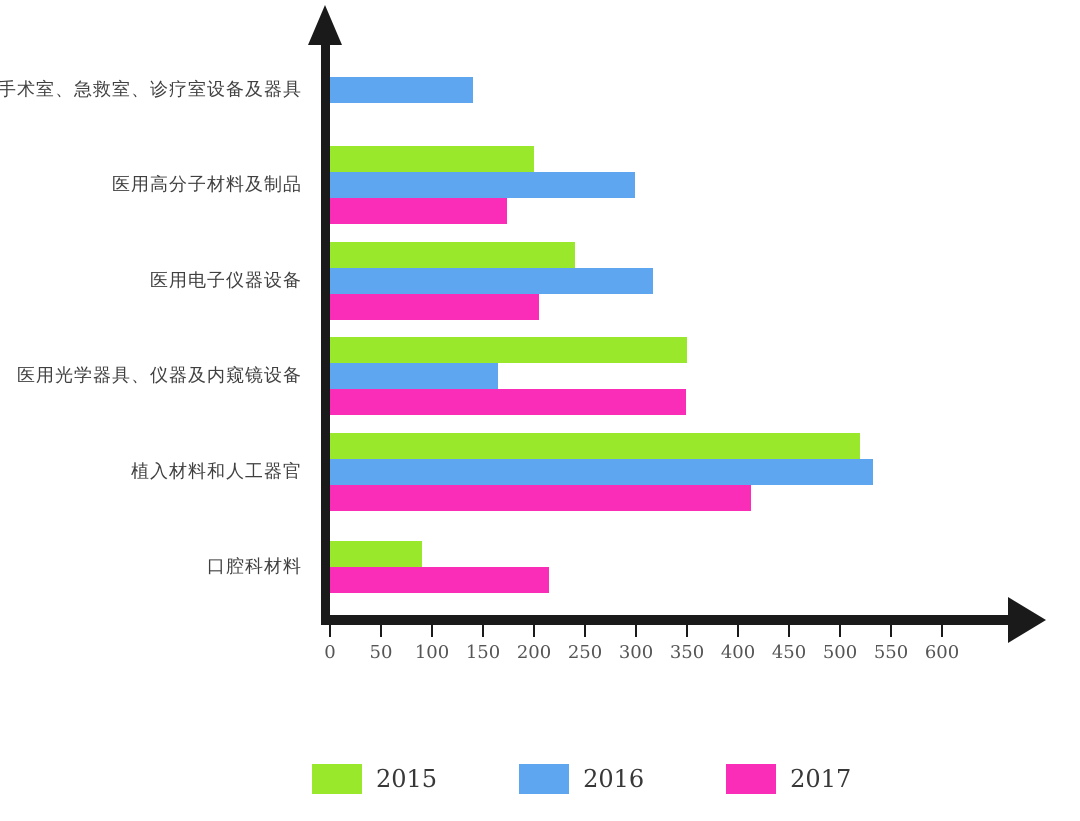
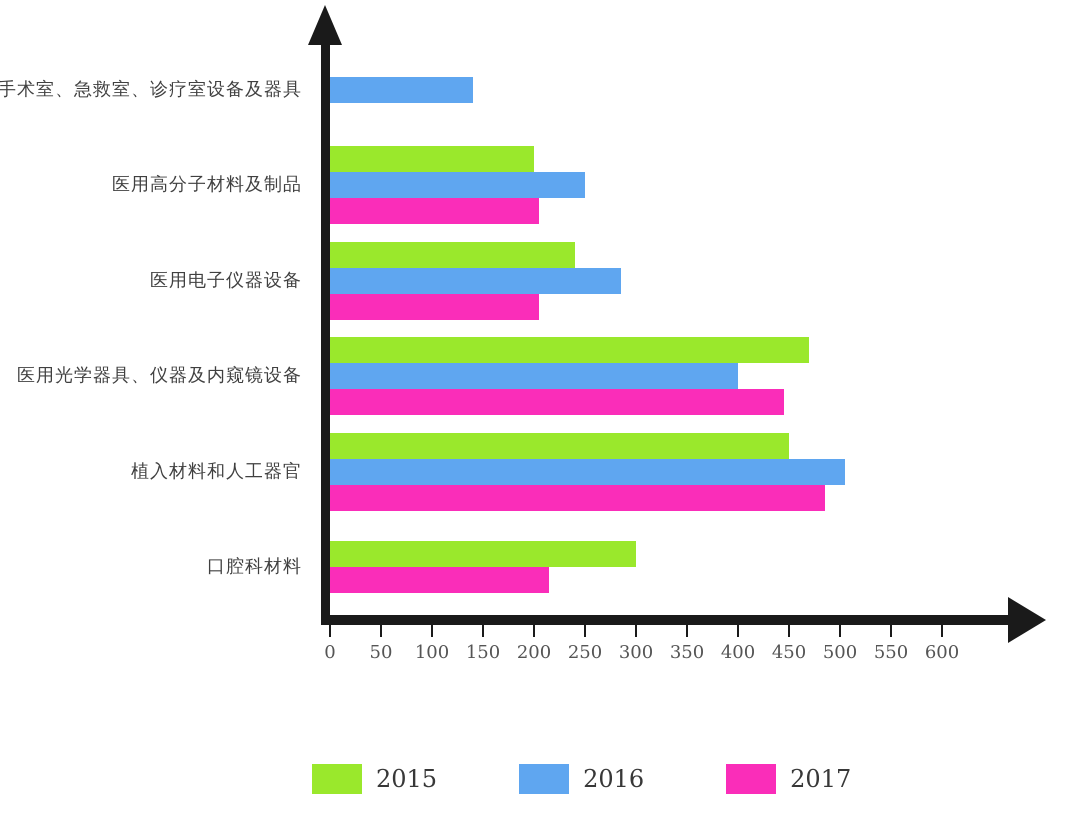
2016/医用高分子材料及制品: 299 -> 250
2017/医用高分子材料及制品: 174 -> 205
2016/医用电子仪器设备: 317 -> 285
2015/医用光学器具、仪器及内窥镜设备: 350 -> 470
2016/医用光学器具、仪器及内窥镜设备: 165 -> 400
2017/医用光学器具、仪器及内窥镜设备: 349 -> 445
2015/植入材料和人工器官: 520 -> 450
2016/植入材料和人工器官: 532 -> 505
2017/植入材料和人工器官: 413 -> 485
2015/口腔科材料: 90 -> 300
